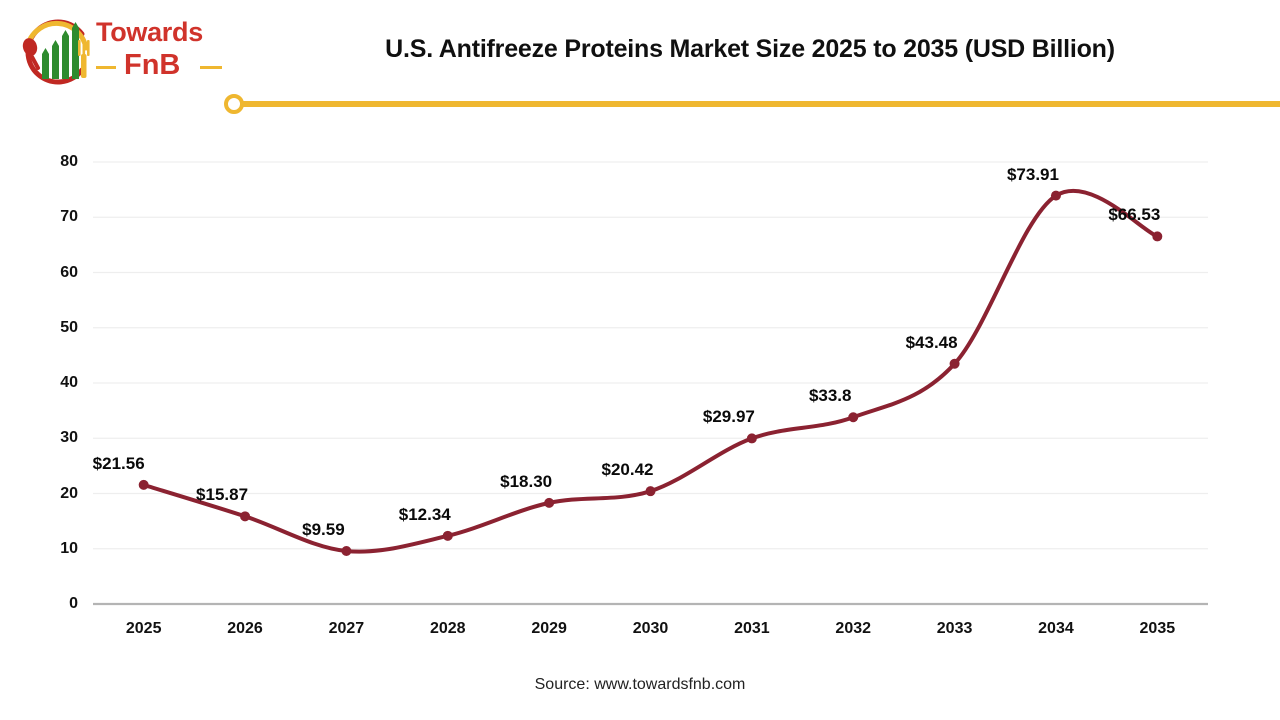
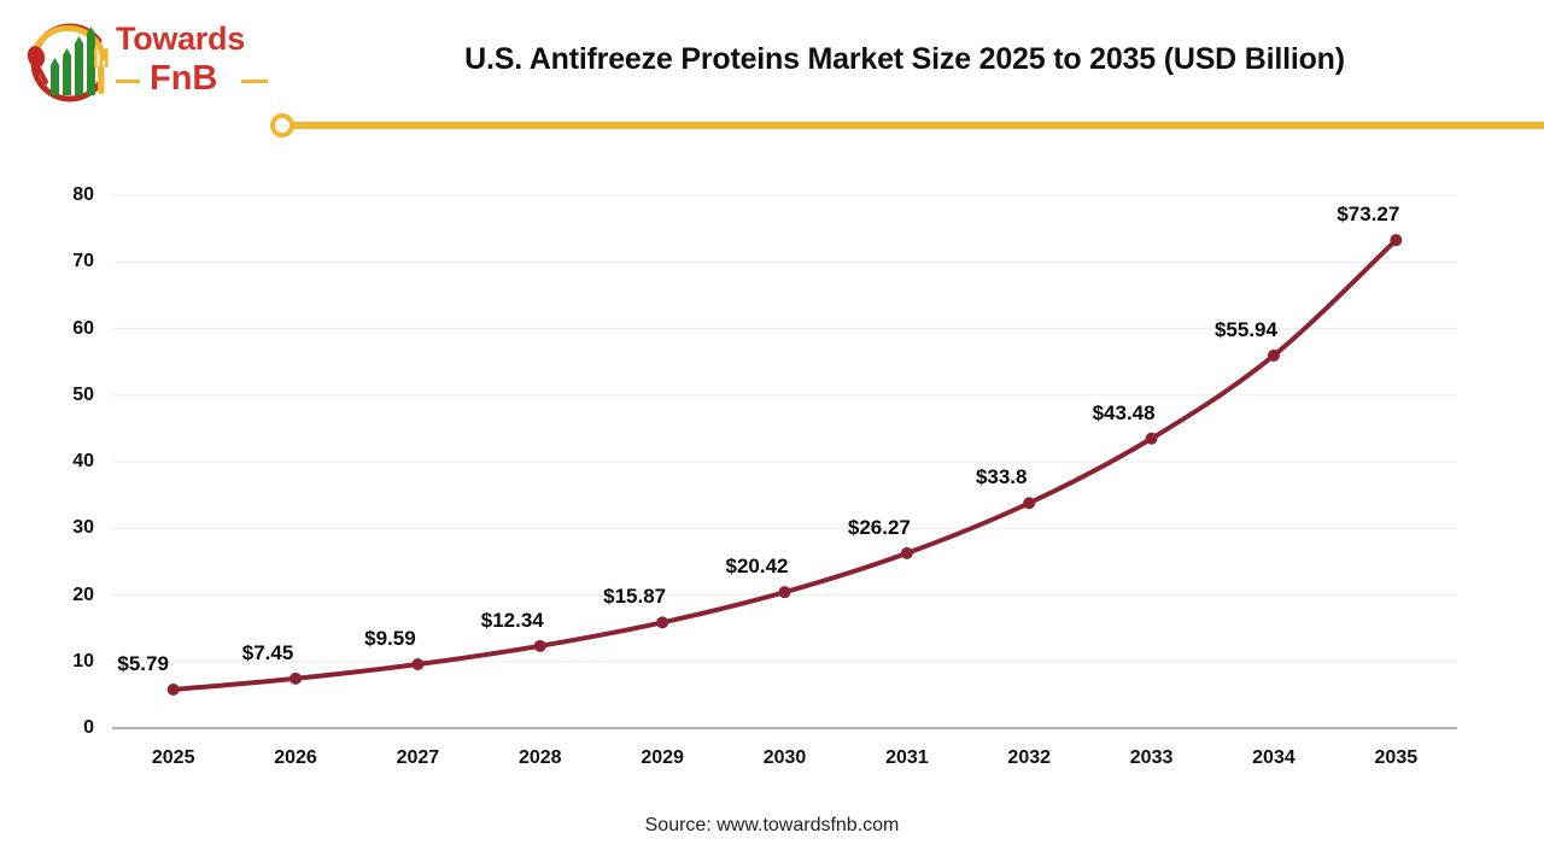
2025: $21.56 -> $5.79
2026: $15.87 -> $7.45
2029: $18.30 -> $15.87
2031: $29.97 -> $26.27
2034: $73.91 -> $55.94
2035: $66.53 -> $73.27
